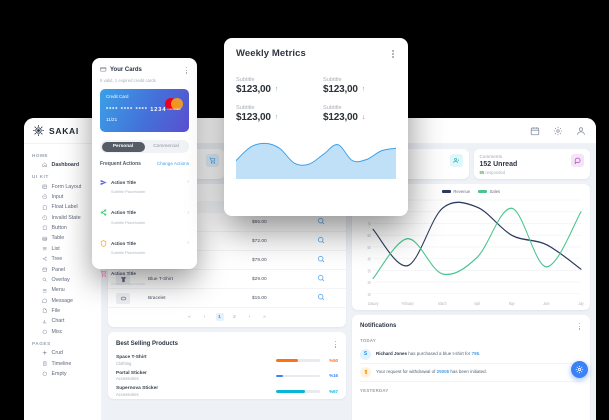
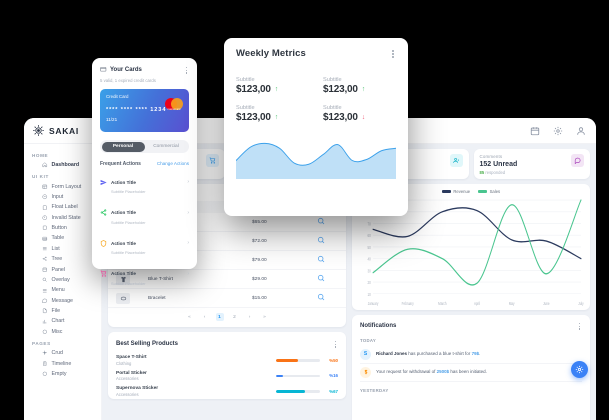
Sales/January: 23 -> 28
Revenue/February: 34 -> 59
Sales/February: 57 -> 48
Revenue/March: 83 -> 80
Sales/March: 27 -> 40
Revenue/April: 84 -> 81
Sales/April: 41 -> 19
Revenue/May: 60 -> 56
Sales/May: 83 -> 86
Revenue/June: 52 -> 55
Sales/June: 33 -> 27
Revenue/July: 31 -> 40
Sales/July: 80 -> 90
